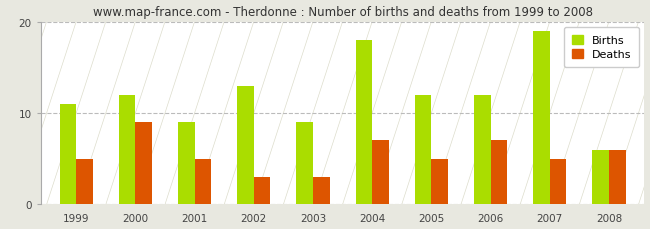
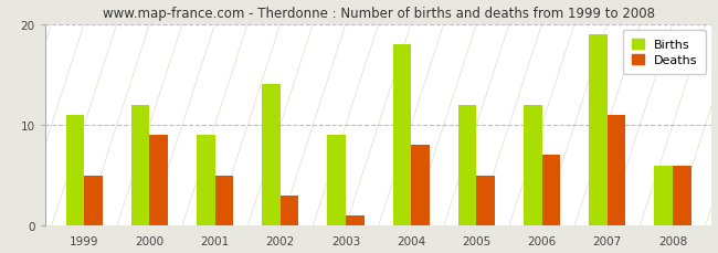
Births/2002: 13 -> 14
Deaths/2003: 3 -> 1
Deaths/2004: 7 -> 8
Deaths/2007: 5 -> 11
